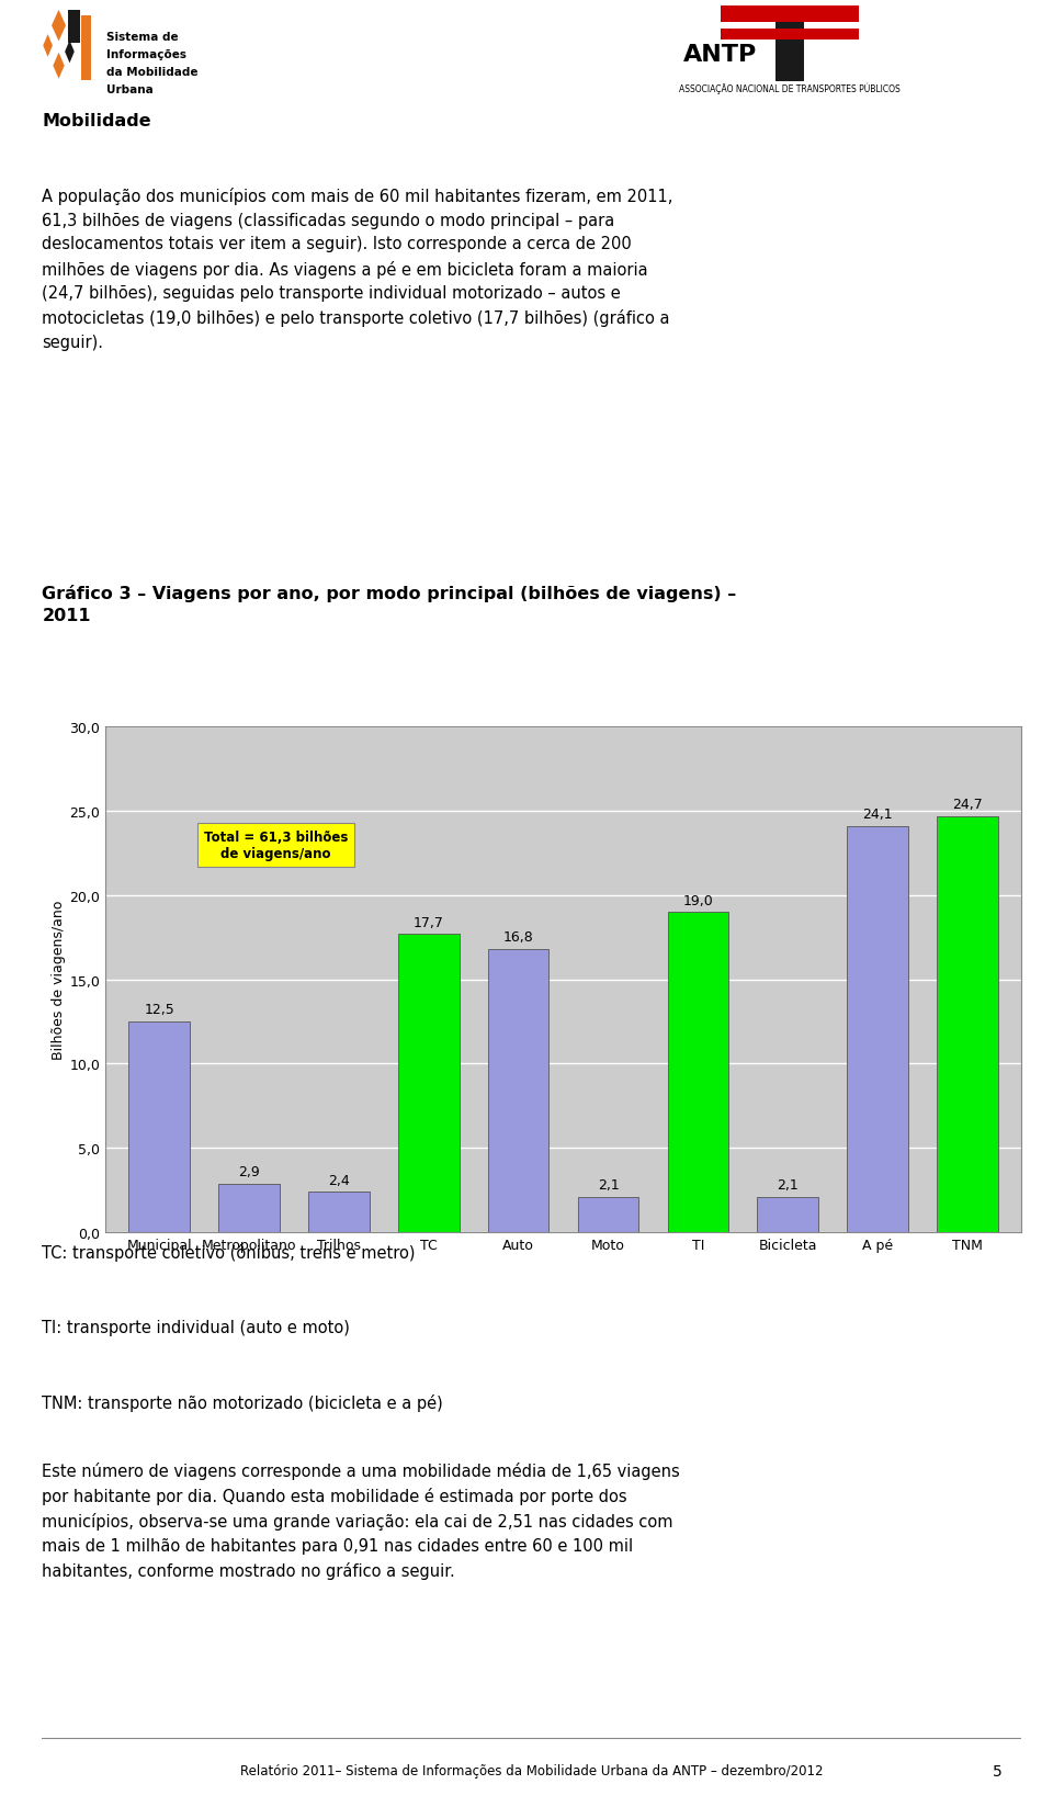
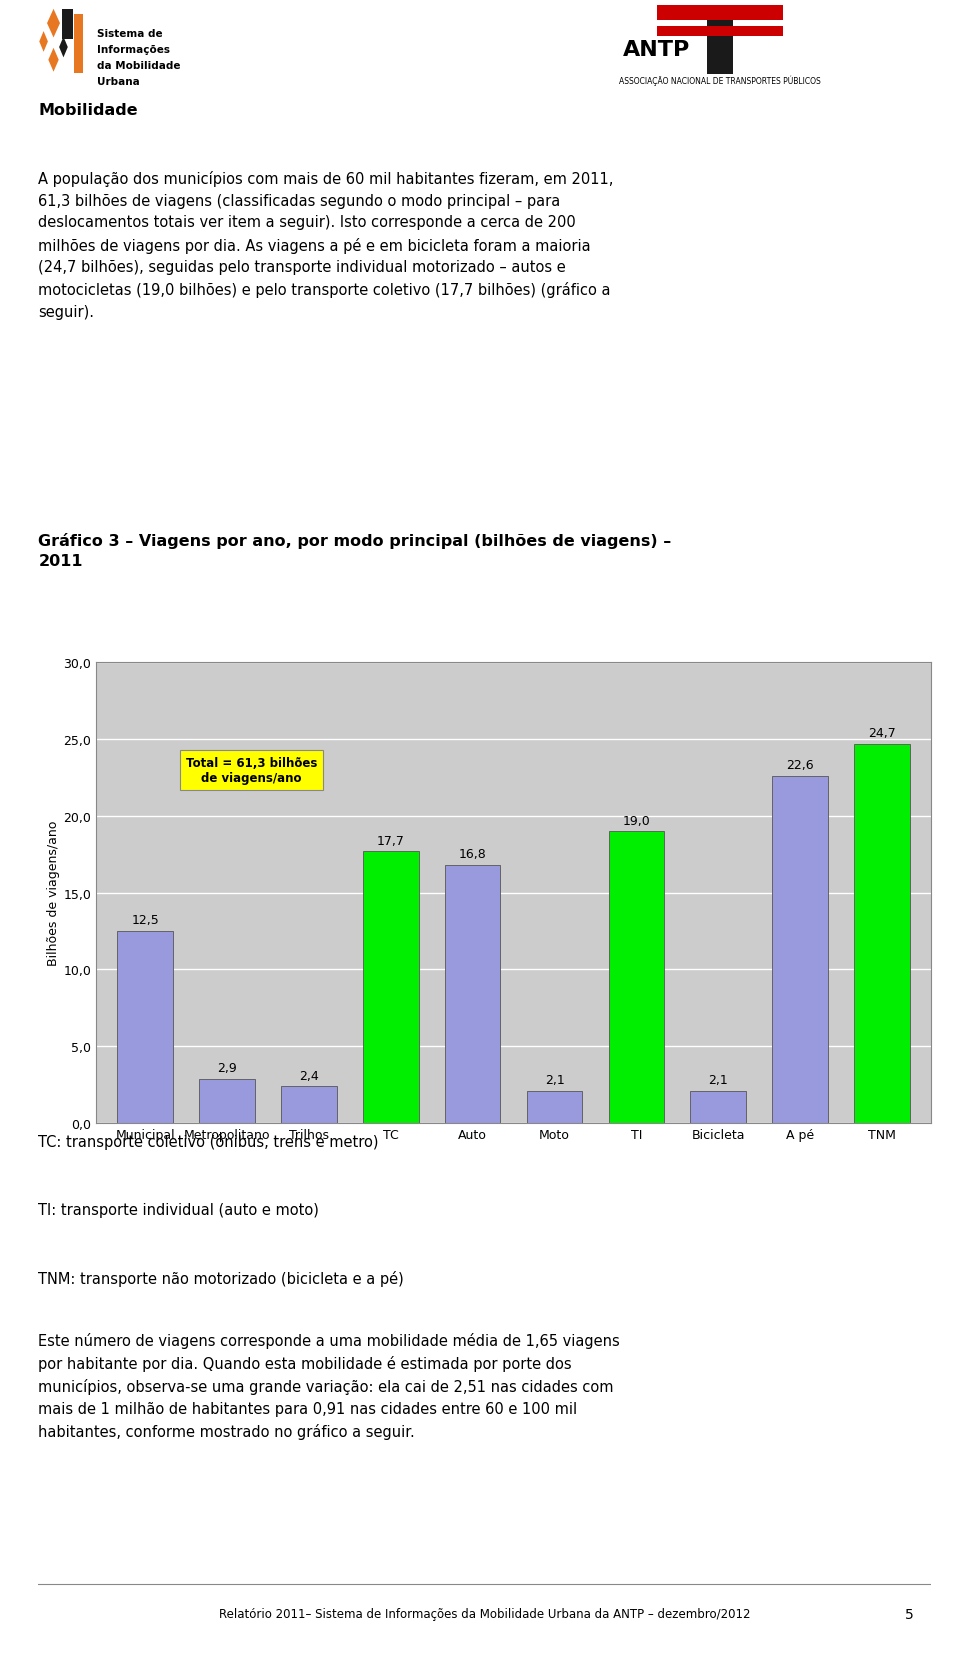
A pé: 24,1 -> 22,6
